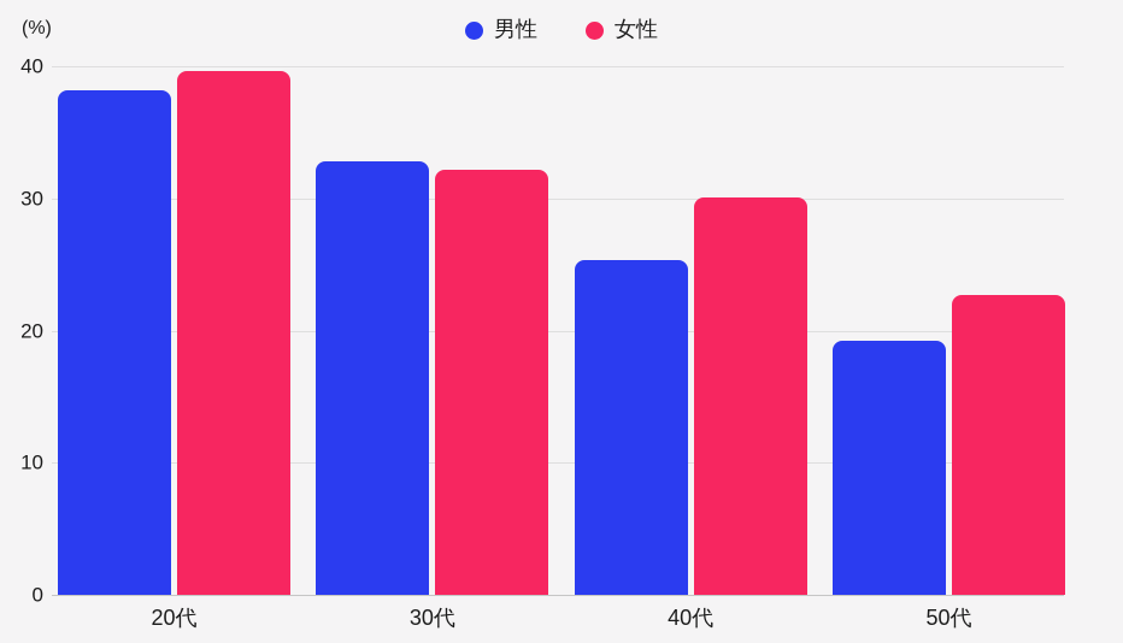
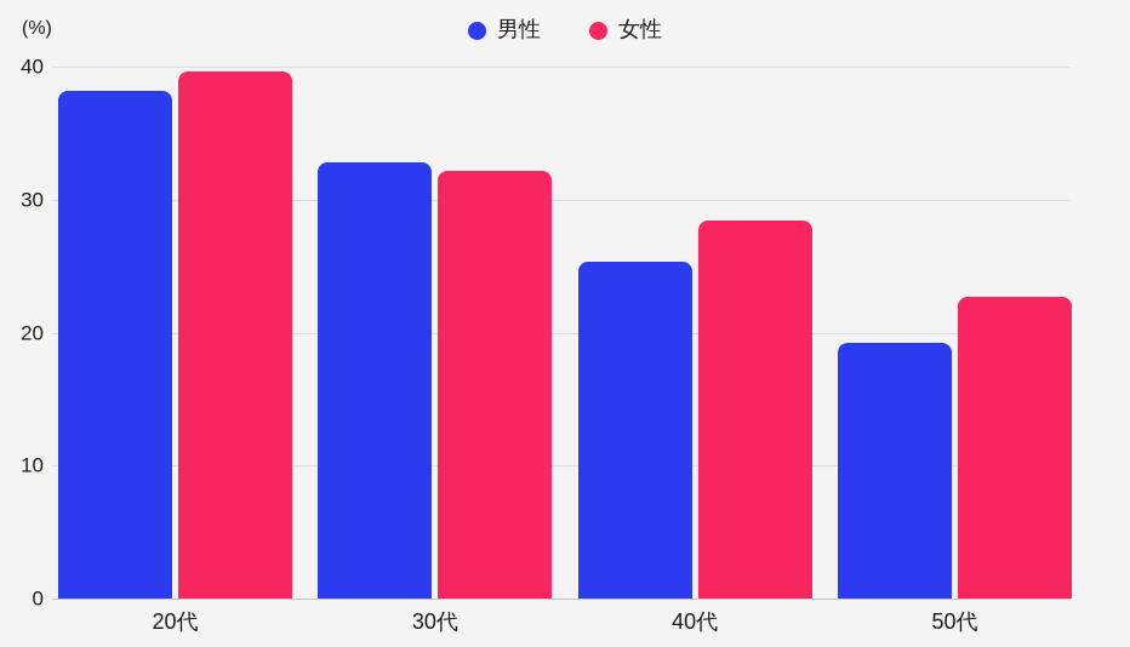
女性/40代: 30.1 -> 28.4
